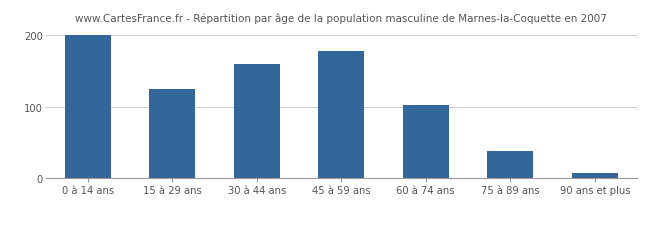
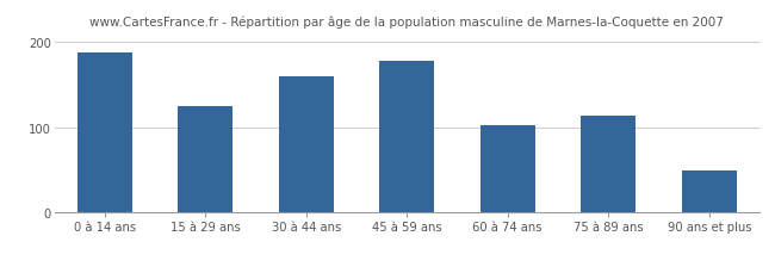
0 à 14 ans: 200 -> 188
75 à 89 ans: 38 -> 114
90 ans et plus: 8 -> 50
